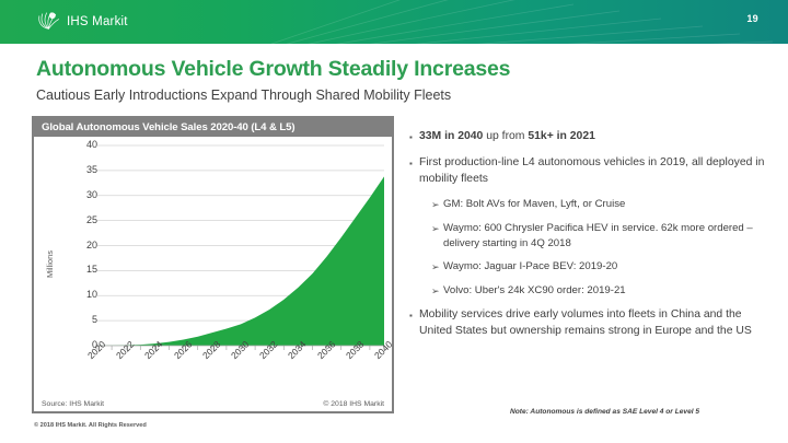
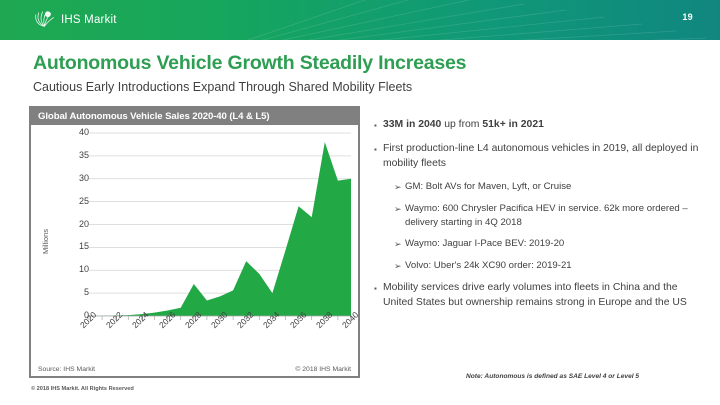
2028: 3 -> 7
2032: 7 -> 12
2034: 12 -> 5
2036: 18 -> 24
2038: 26 -> 38
2040: 34 -> 30
